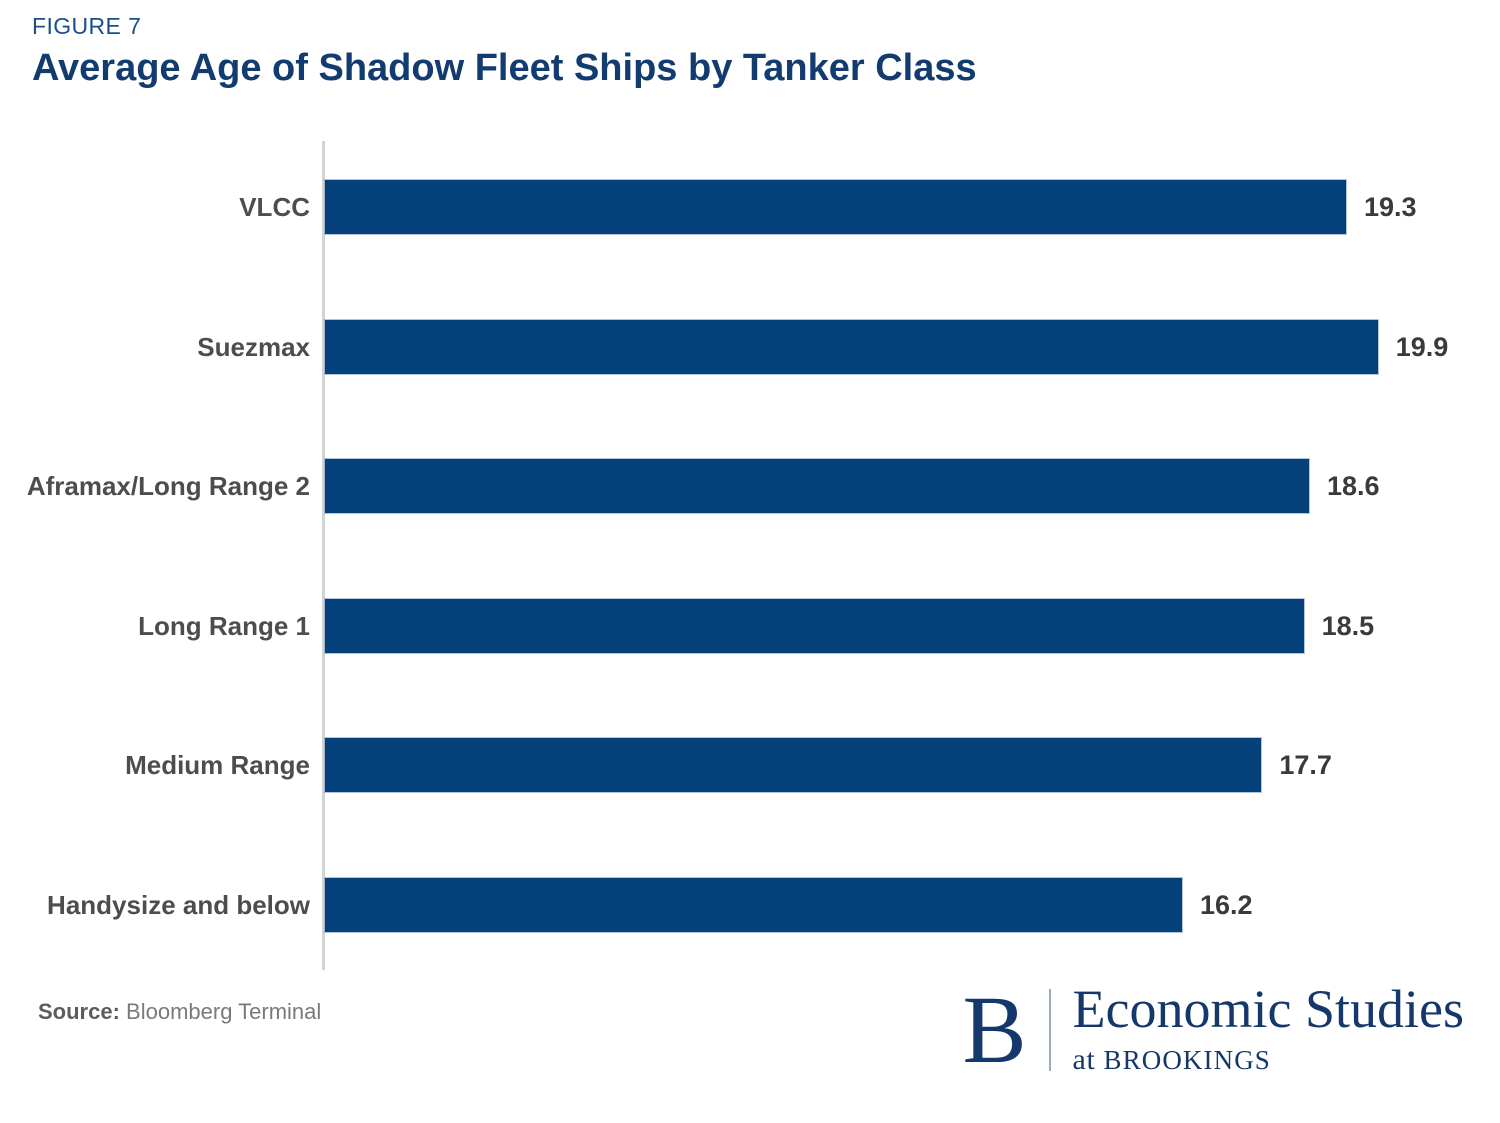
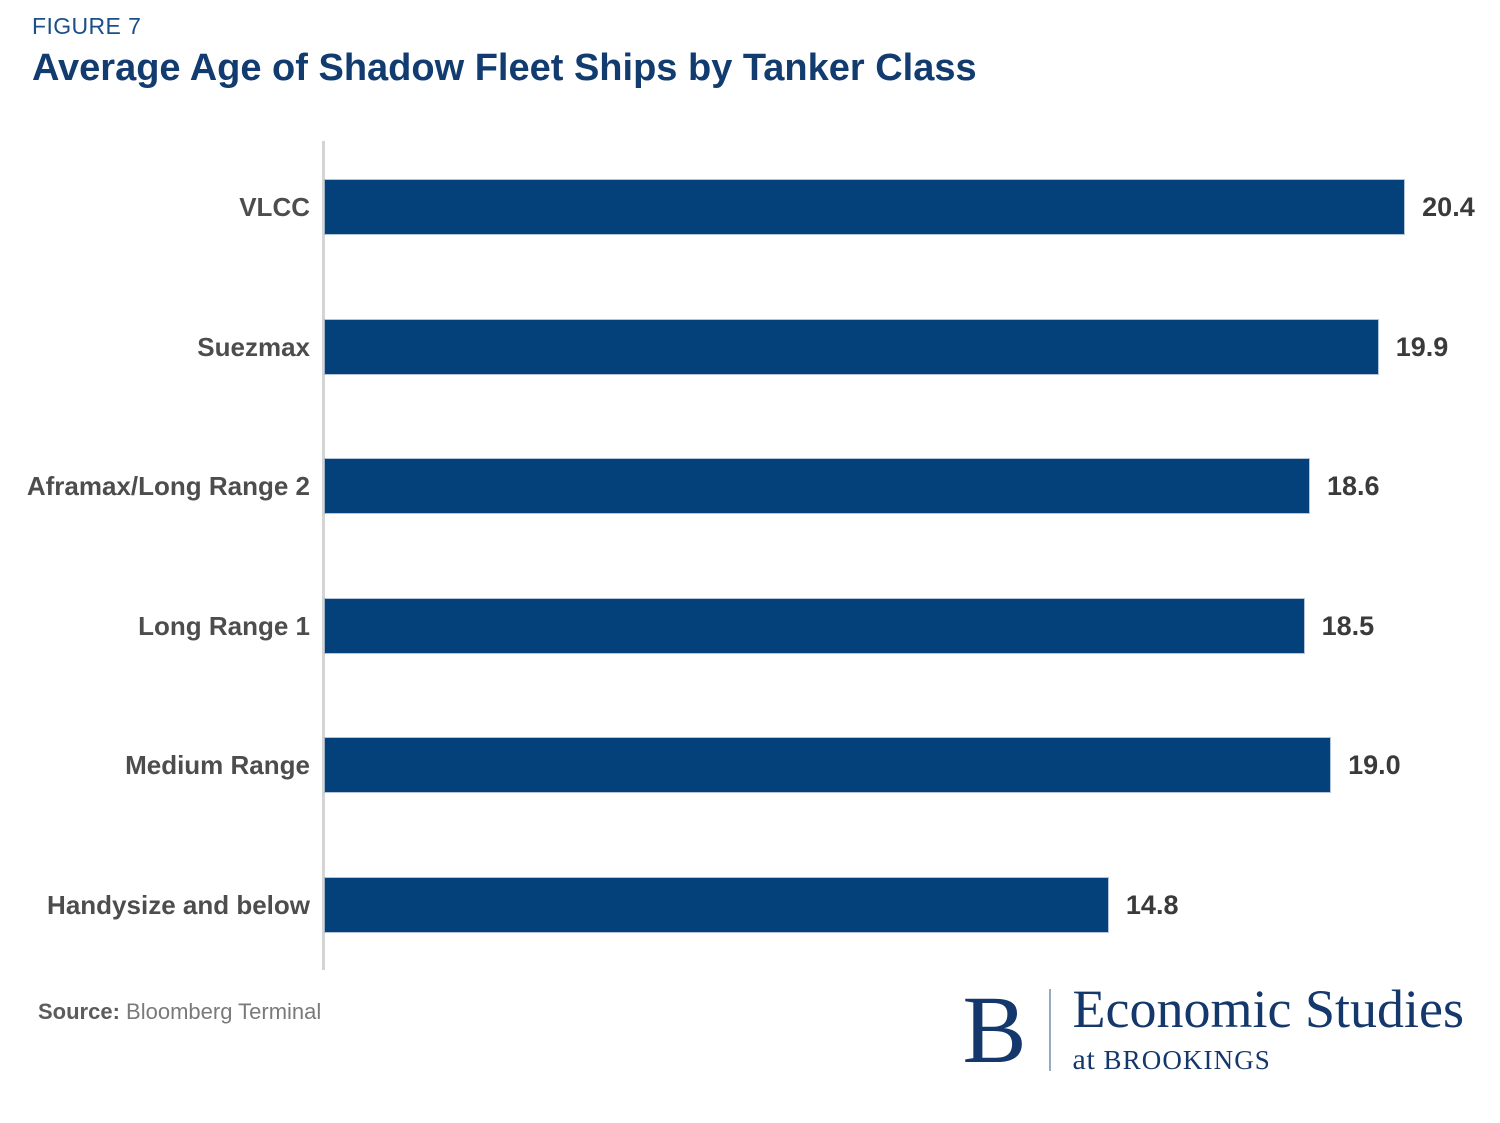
VLCC: 19.3 -> 20.4
Medium Range: 17.7 -> 19.0
Handysize and below: 16.2 -> 14.8
